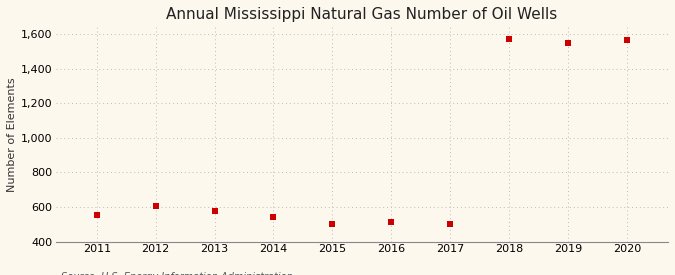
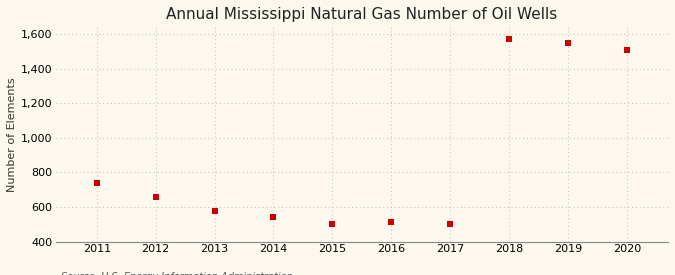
2011: 560 -> 740
2012: 610 -> 660
2020: 1,560 -> 1,510
